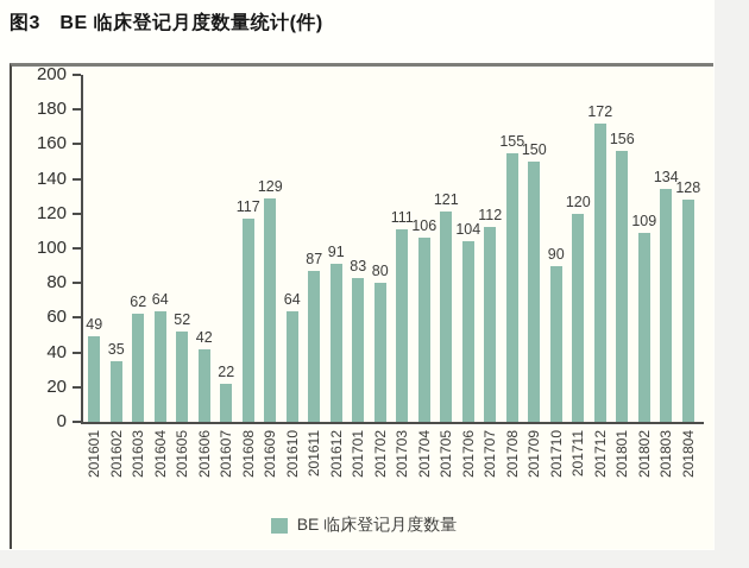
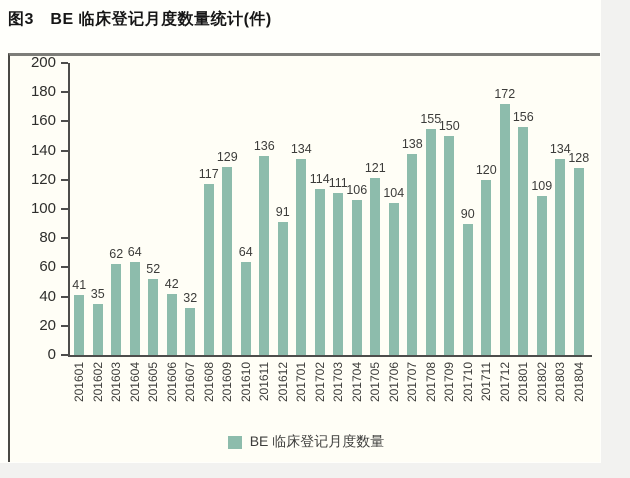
201601: 49 -> 41
201607: 22 -> 32
201611: 87 -> 136
201701: 83 -> 134
201702: 80 -> 114
201707: 112 -> 138
